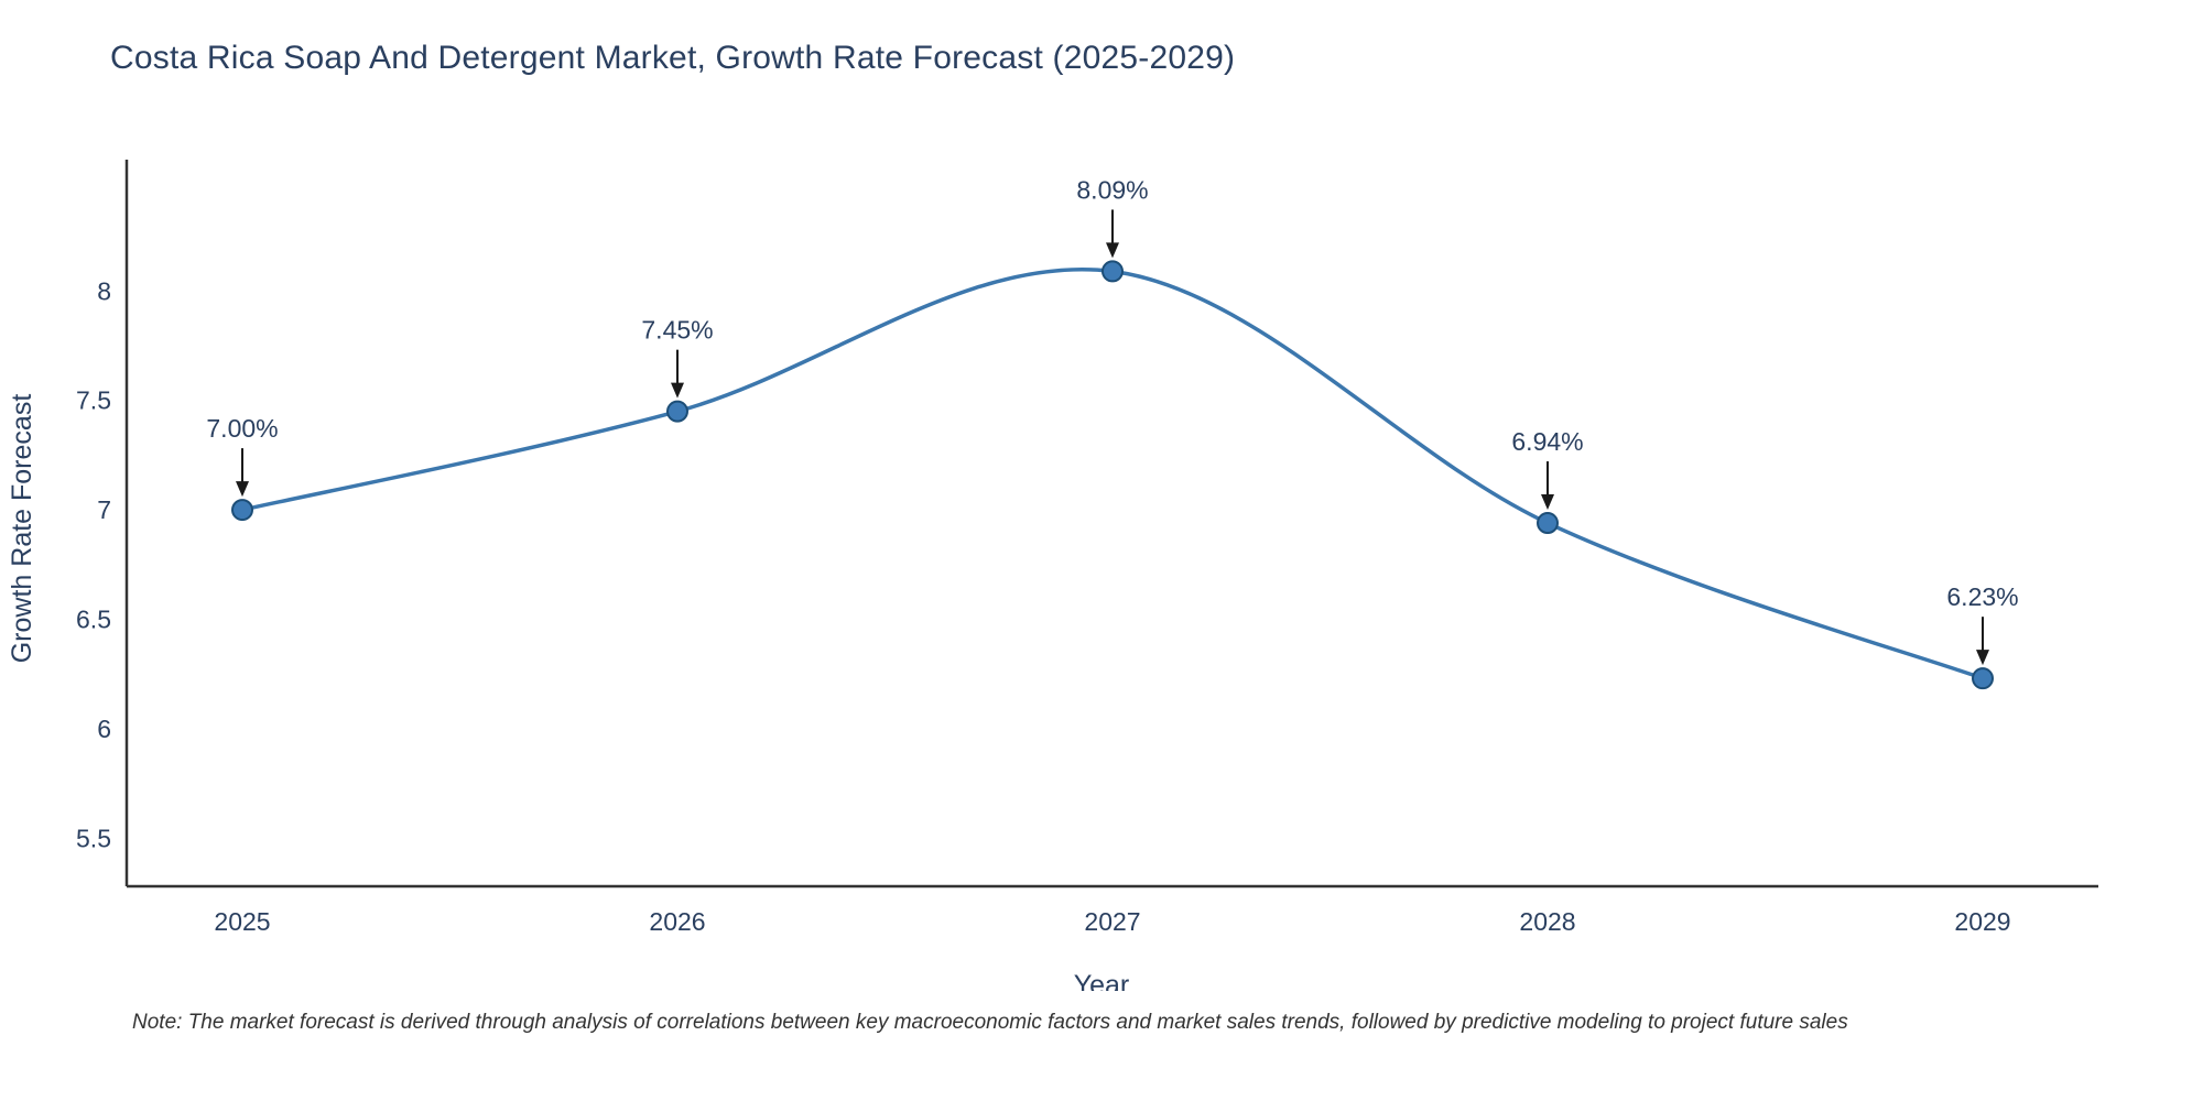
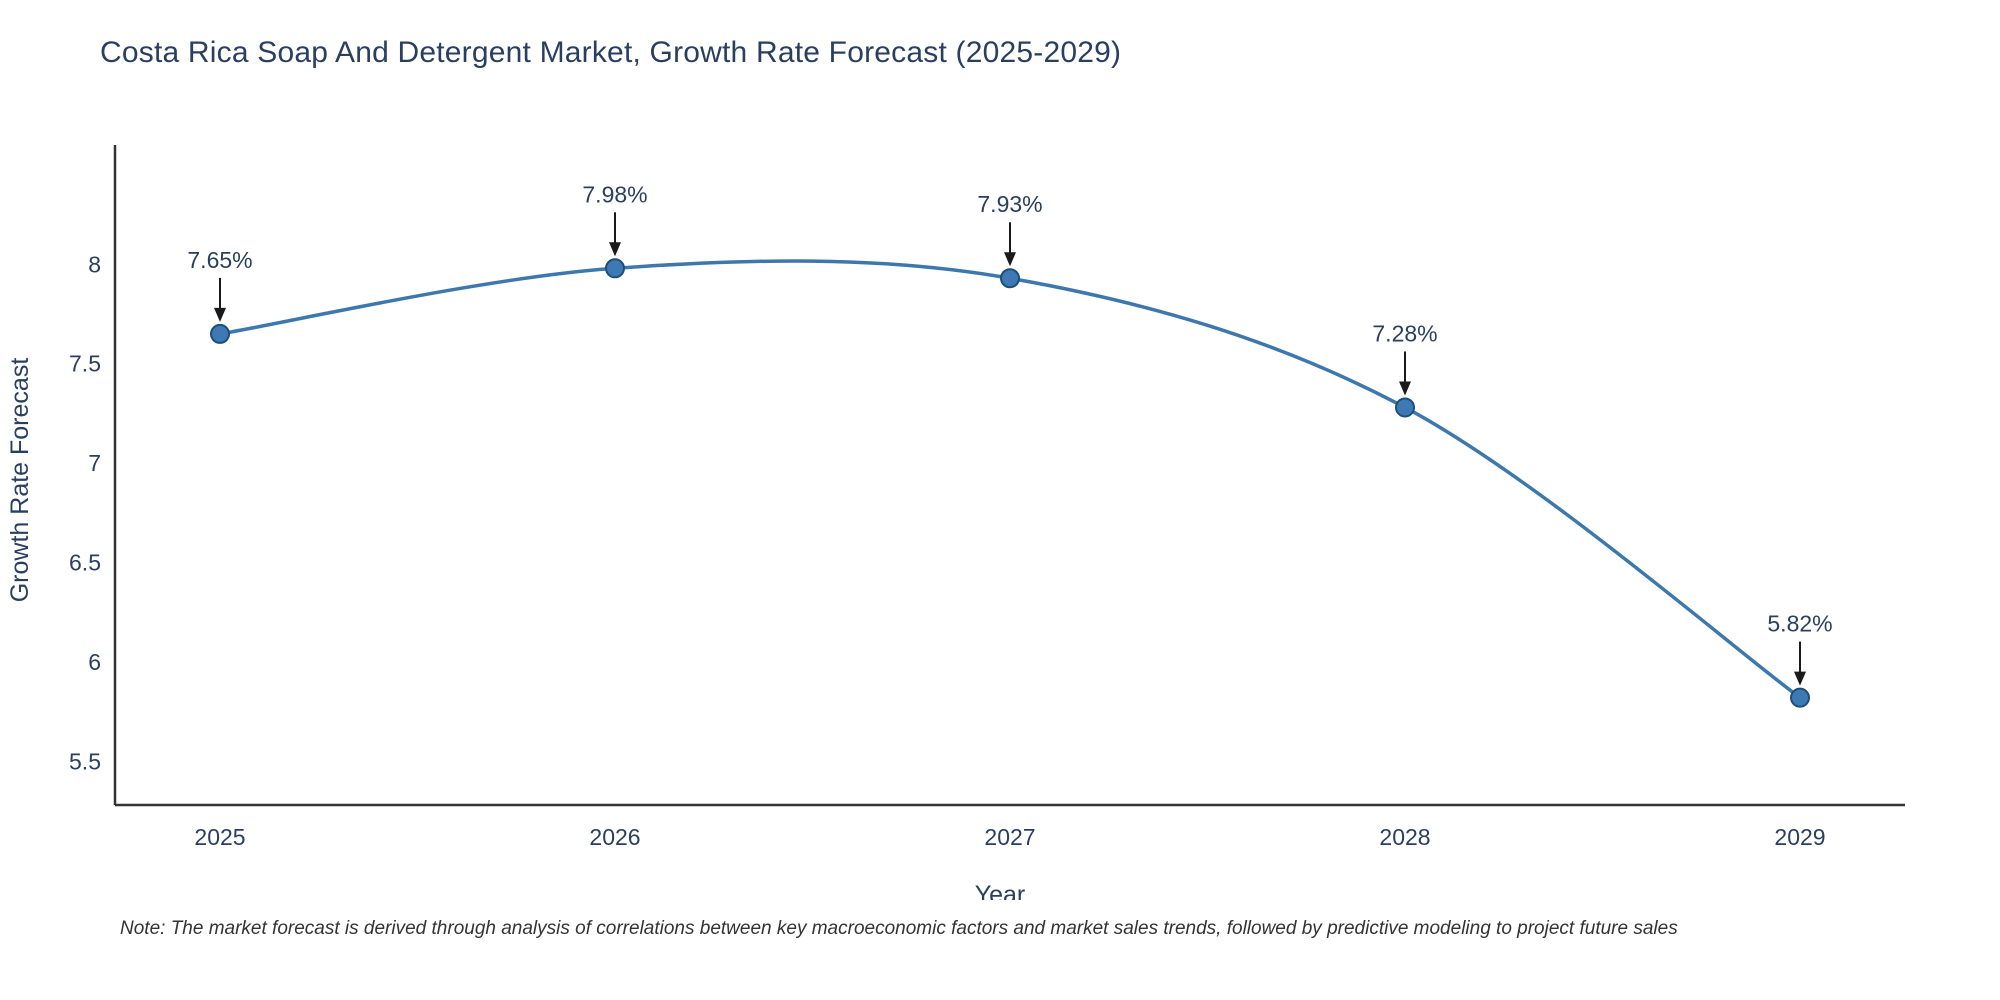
2025: 7.00% -> 7.65%
2026: 7.45% -> 7.98%
2027: 8.09% -> 7.93%
2028: 6.94% -> 7.28%
2029: 6.23% -> 5.82%
